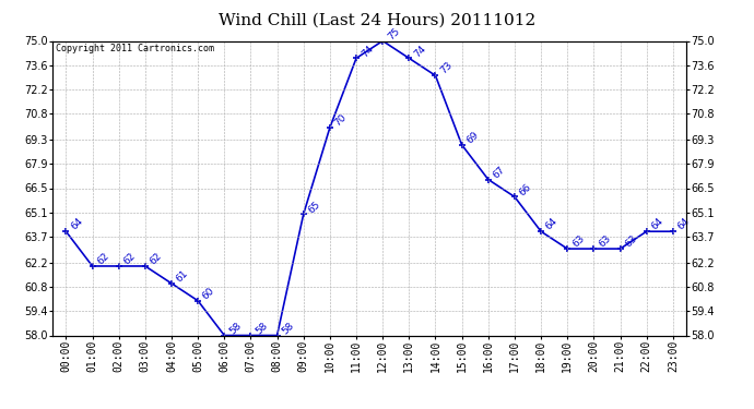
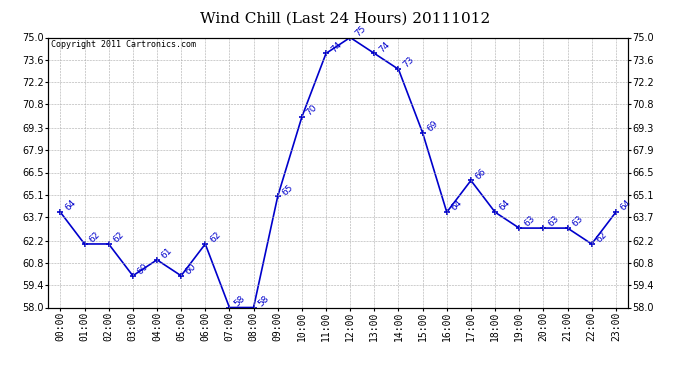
03:00: 62 -> 60
06:00: 58 -> 62
16:00: 67 -> 64
22:00: 64 -> 62
